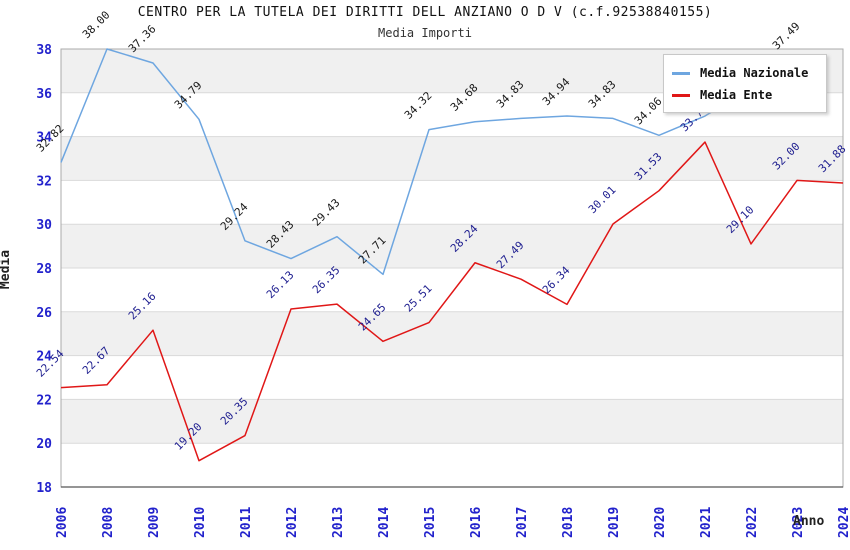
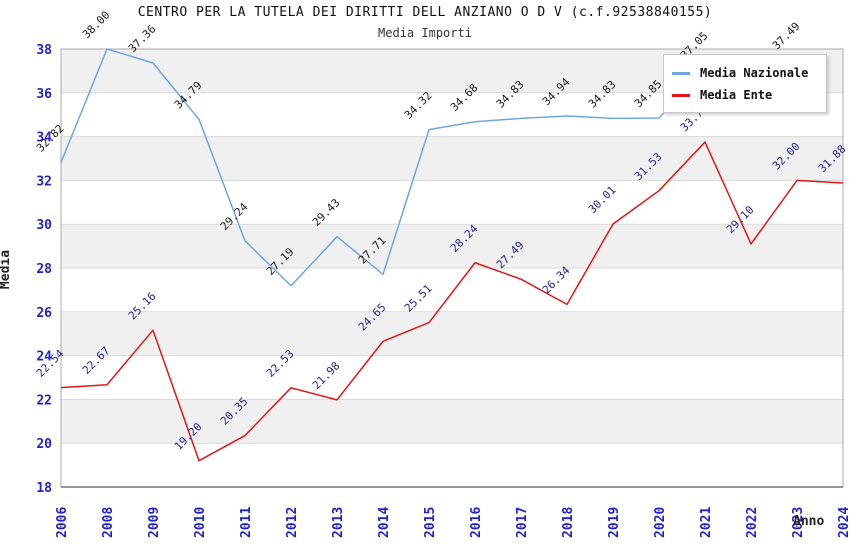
Media Nazionale/2012: 28.43 -> 27.19
Media Ente/2012: 26.13 -> 22.53
Media Ente/2013: 26.35 -> 21.98
Media Nazionale/2020: 34.06 -> 34.85
Media Nazionale/2021: 34.94 -> 37.05
